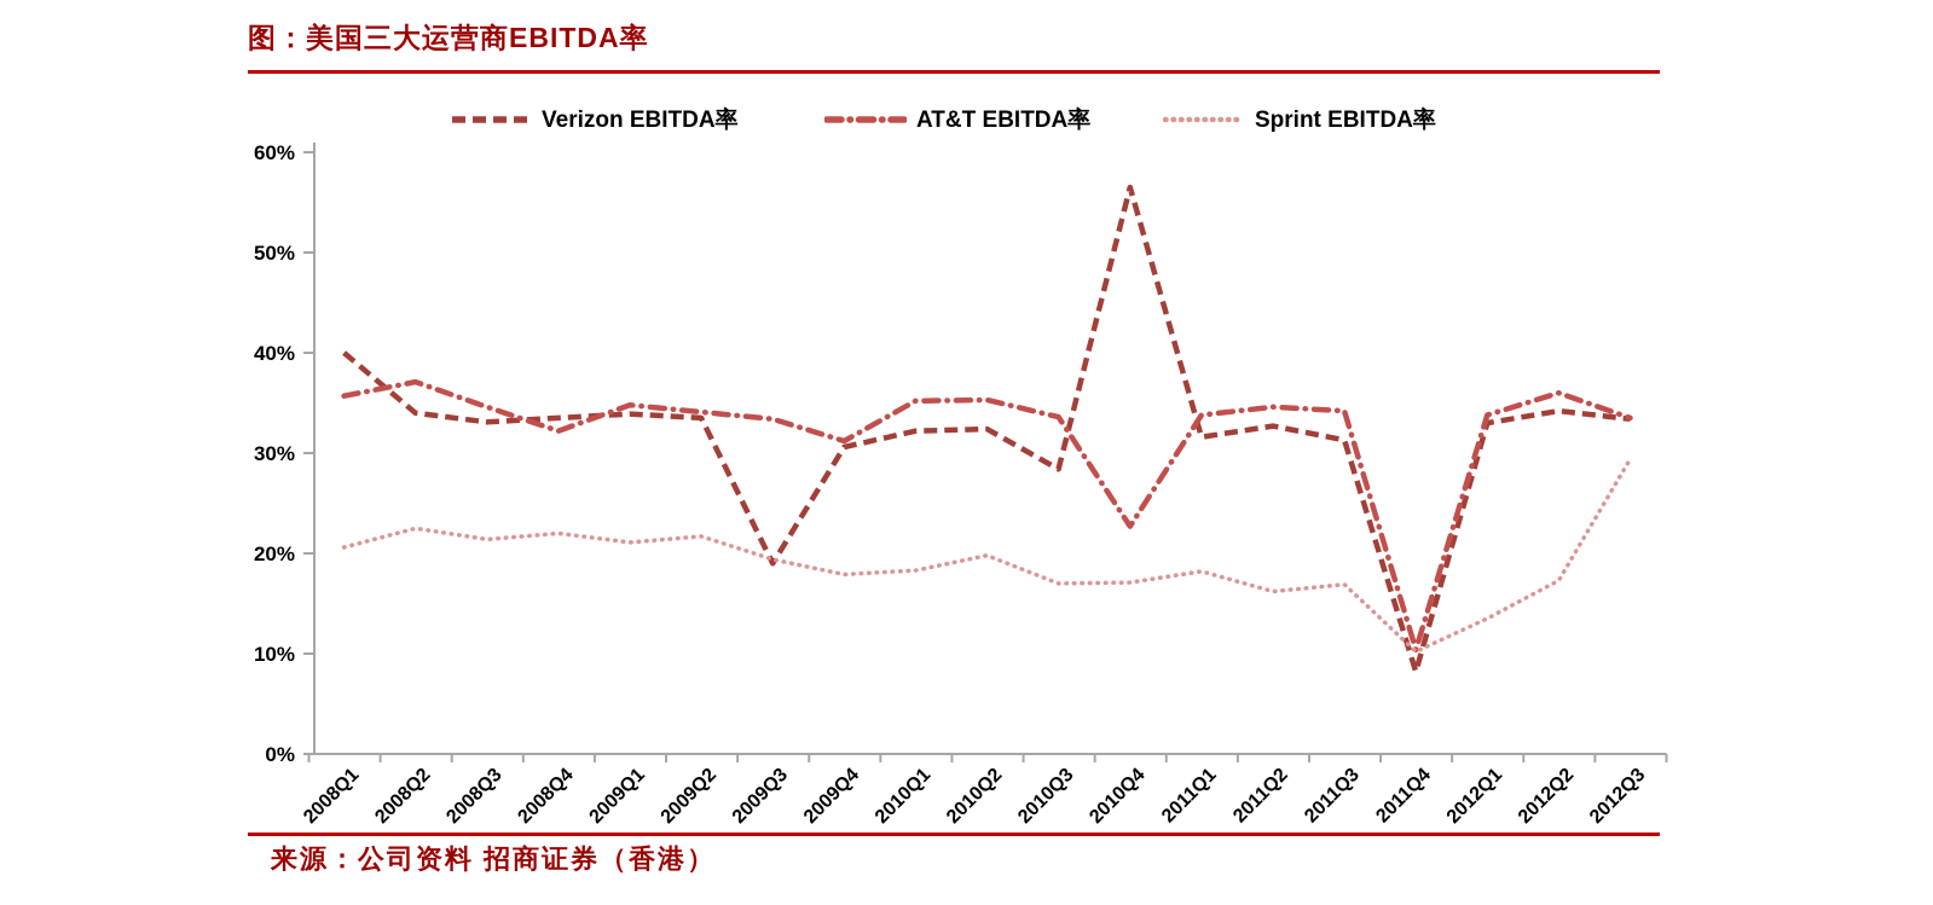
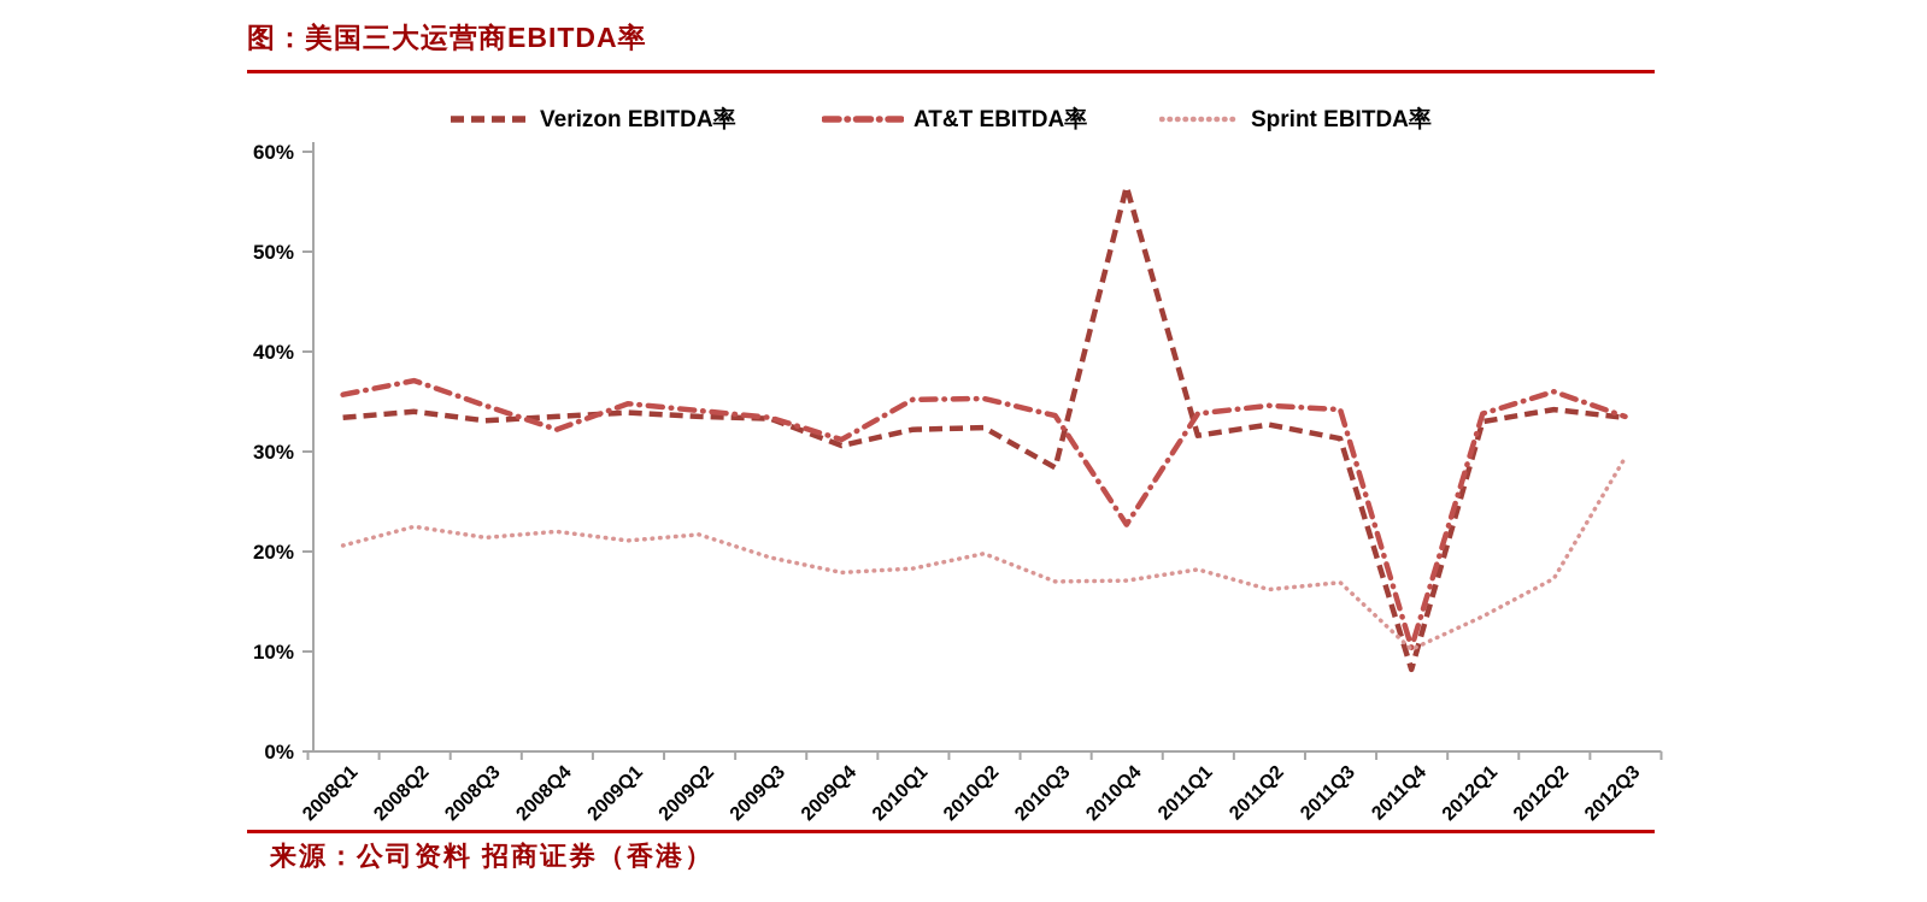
Verizon EBITDA率/2008Q1: 40% -> 33%
Verizon EBITDA率/2009Q3: 19% -> 33%
